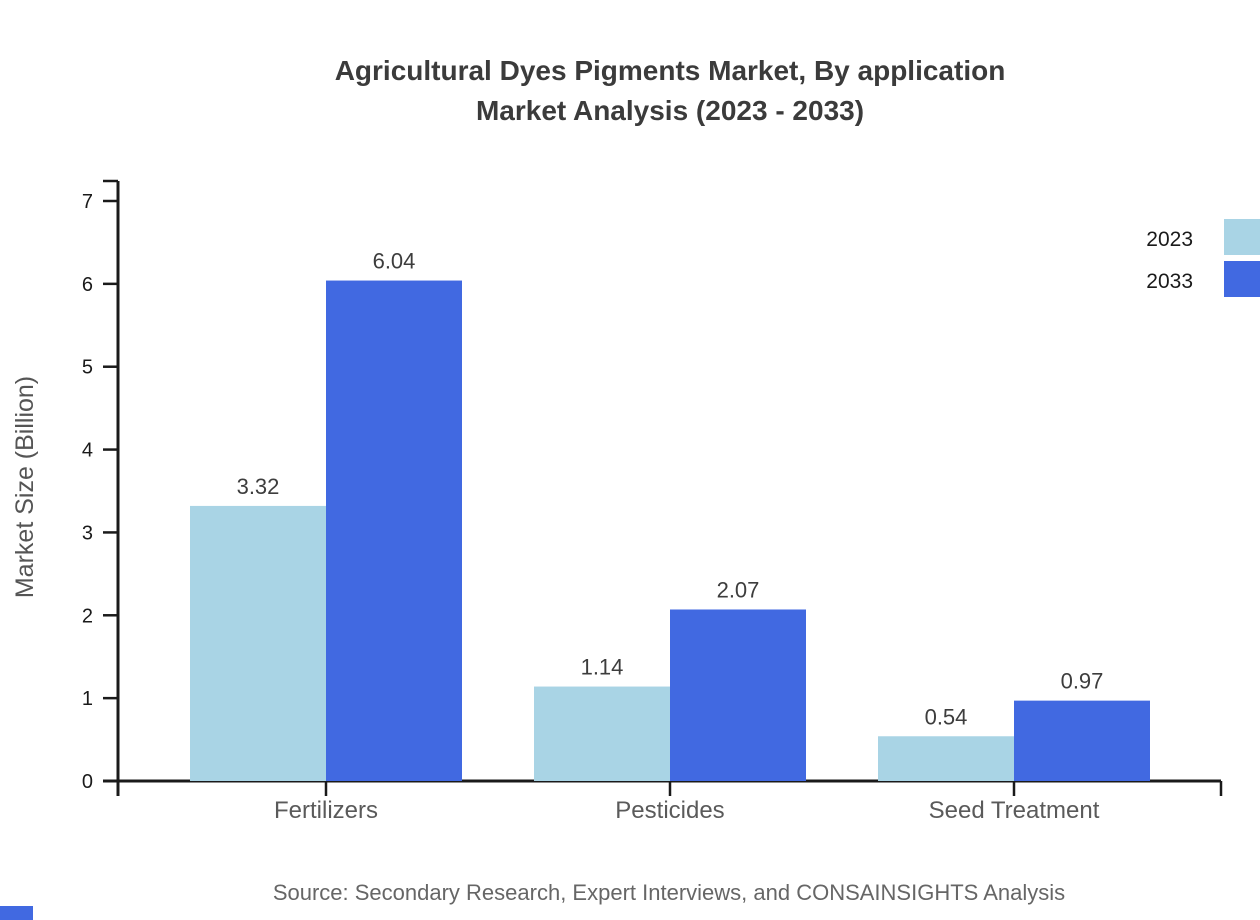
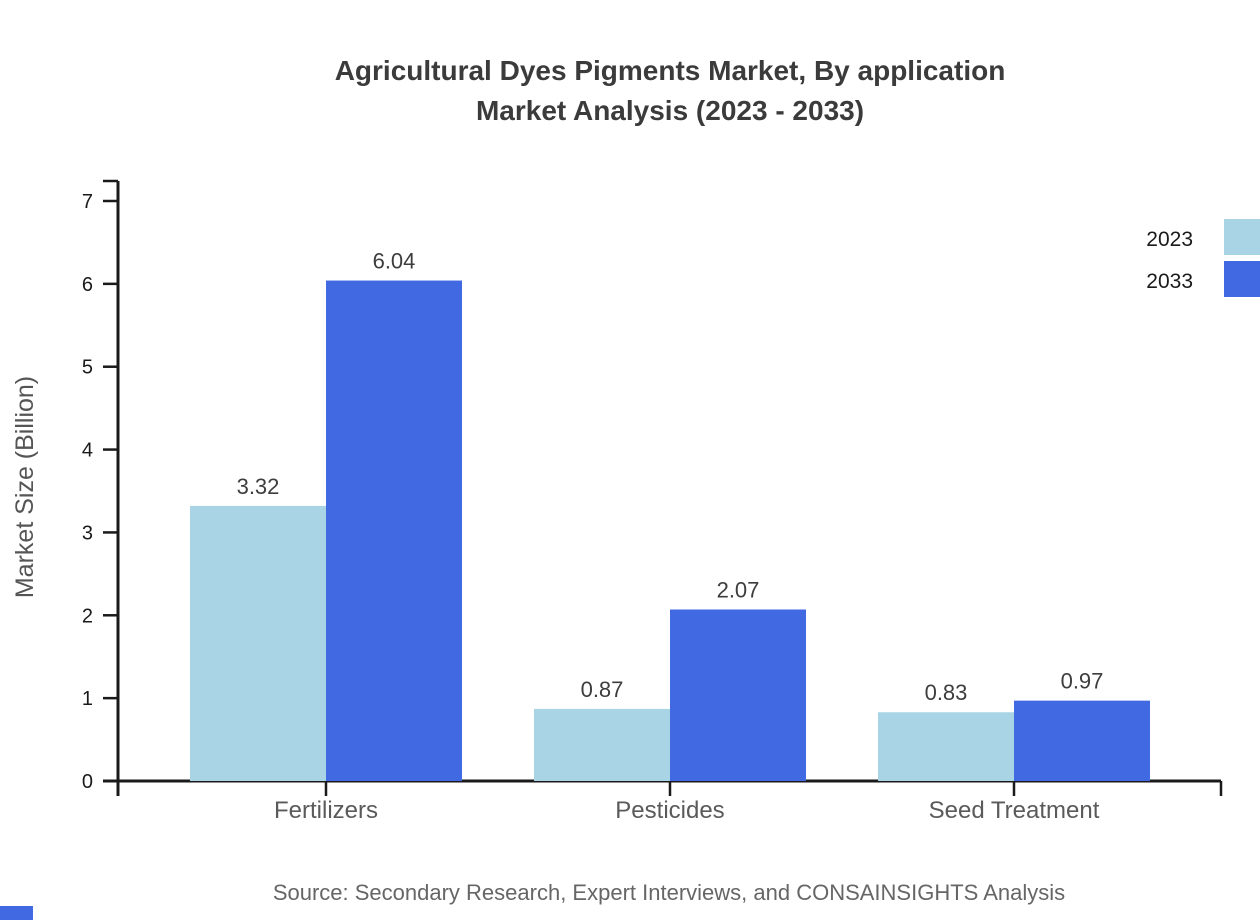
2023/Pesticides: 1.14 -> 0.87
2023/Seed Treatment: 0.54 -> 0.83
